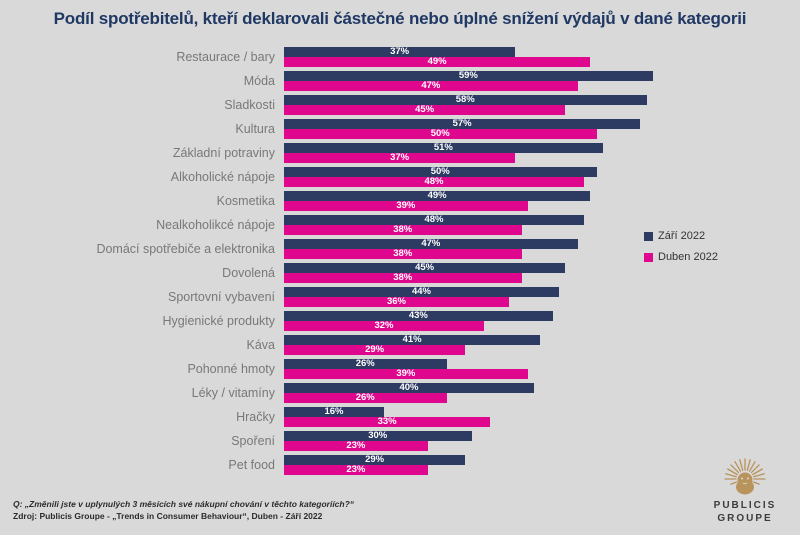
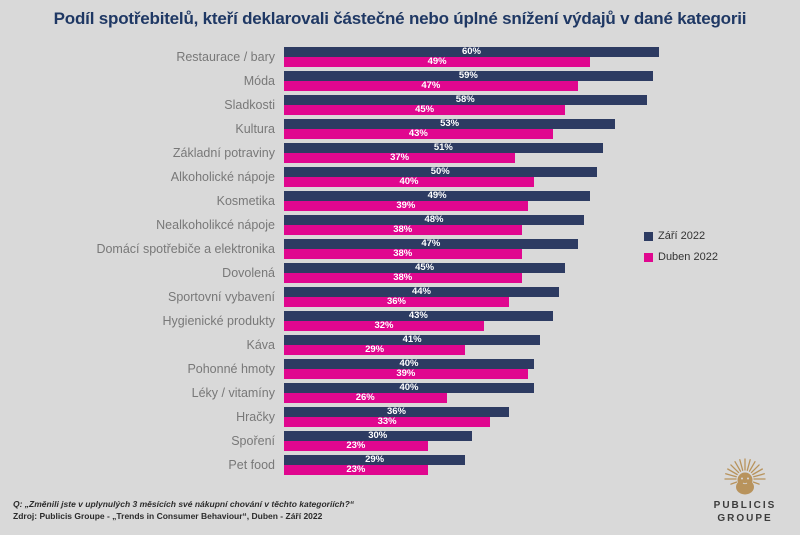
Září 2022/Restaurace / bary: 37% -> 60%
Září 2022/Kultura: 57% -> 53%
Duben 2022/Kultura: 50% -> 43%
Duben 2022/Alkoholické nápoje: 48% -> 40%
Září 2022/Pohonné hmoty: 26% -> 40%
Září 2022/Hračky: 16% -> 36%
